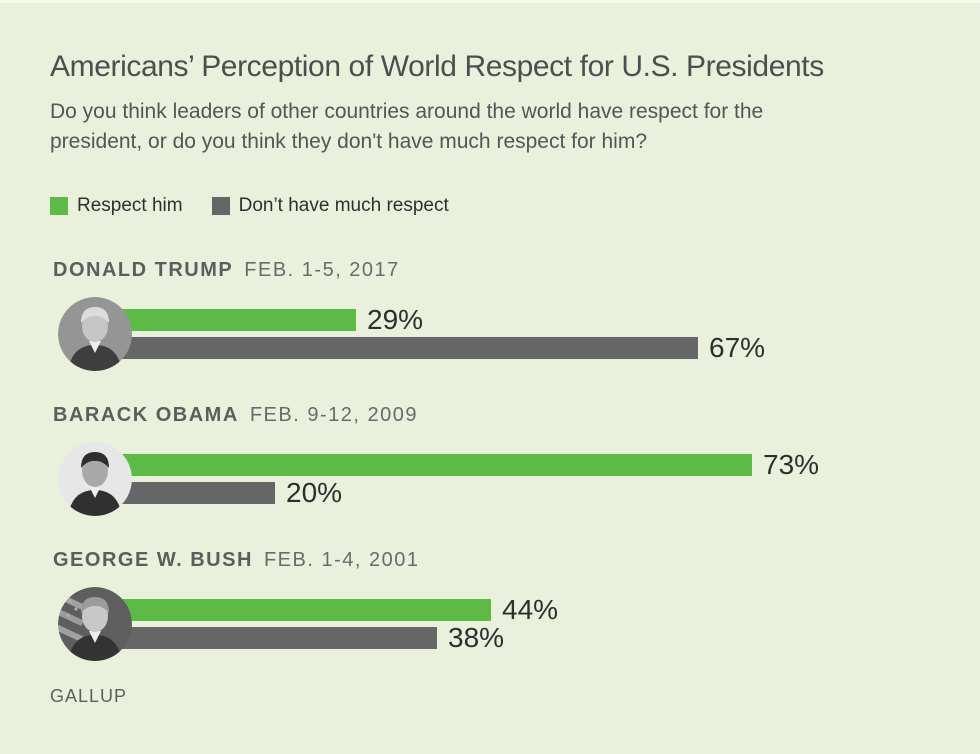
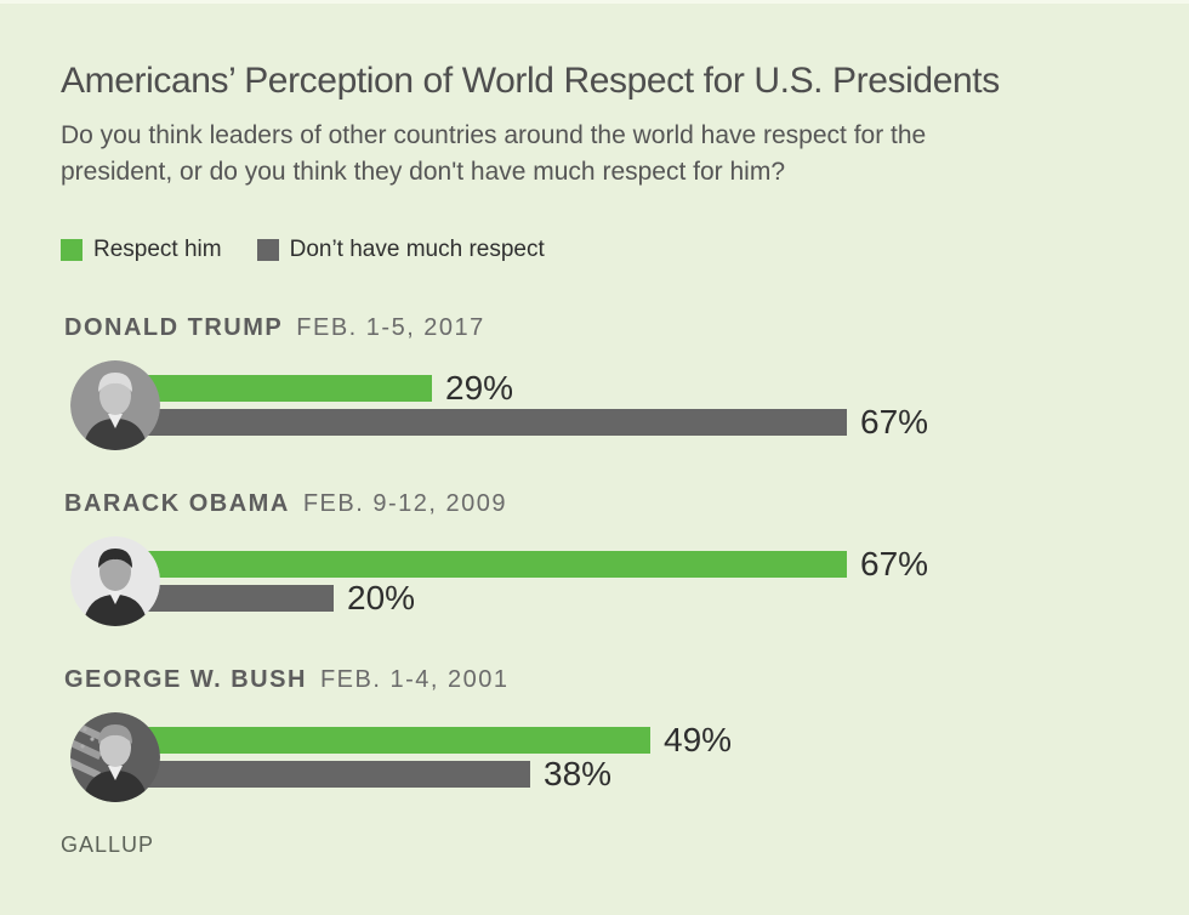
Respect him/BARACK OBAMA: 73% -> 67%
Respect him/GEORGE W. BUSH: 44% -> 49%
